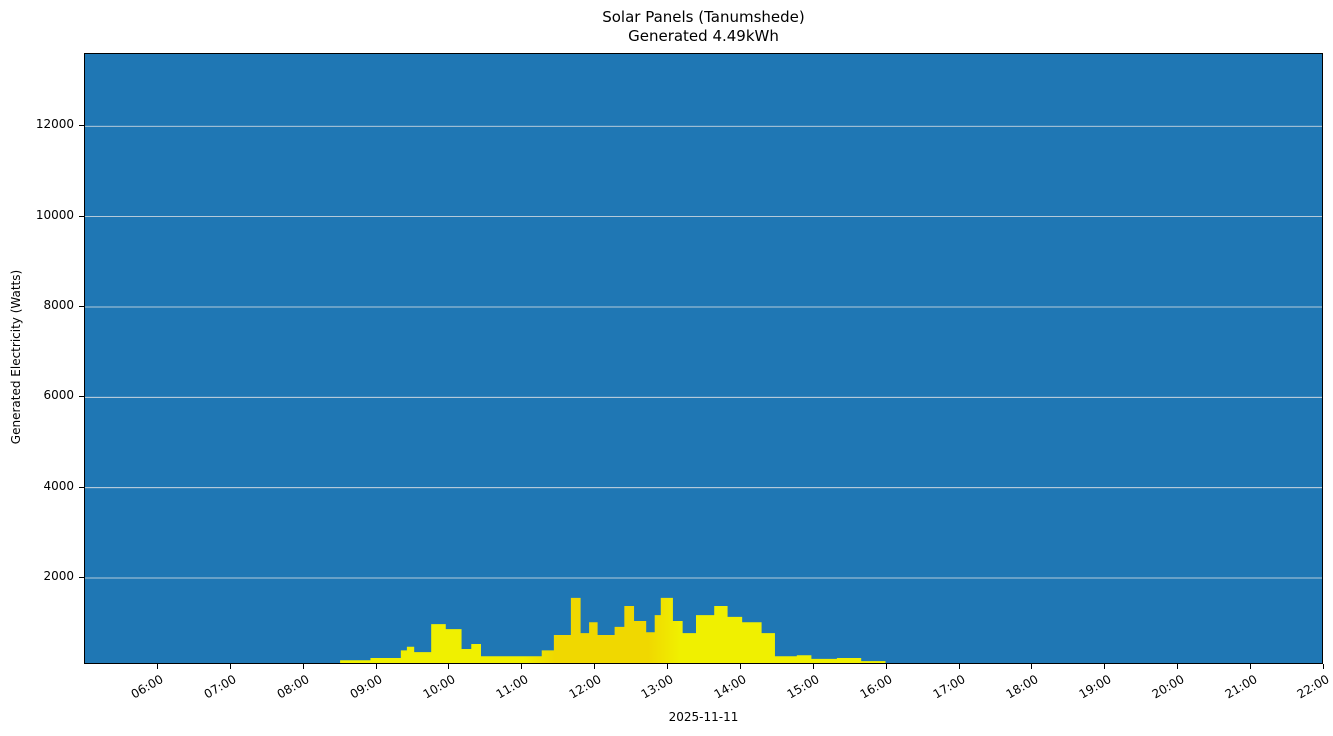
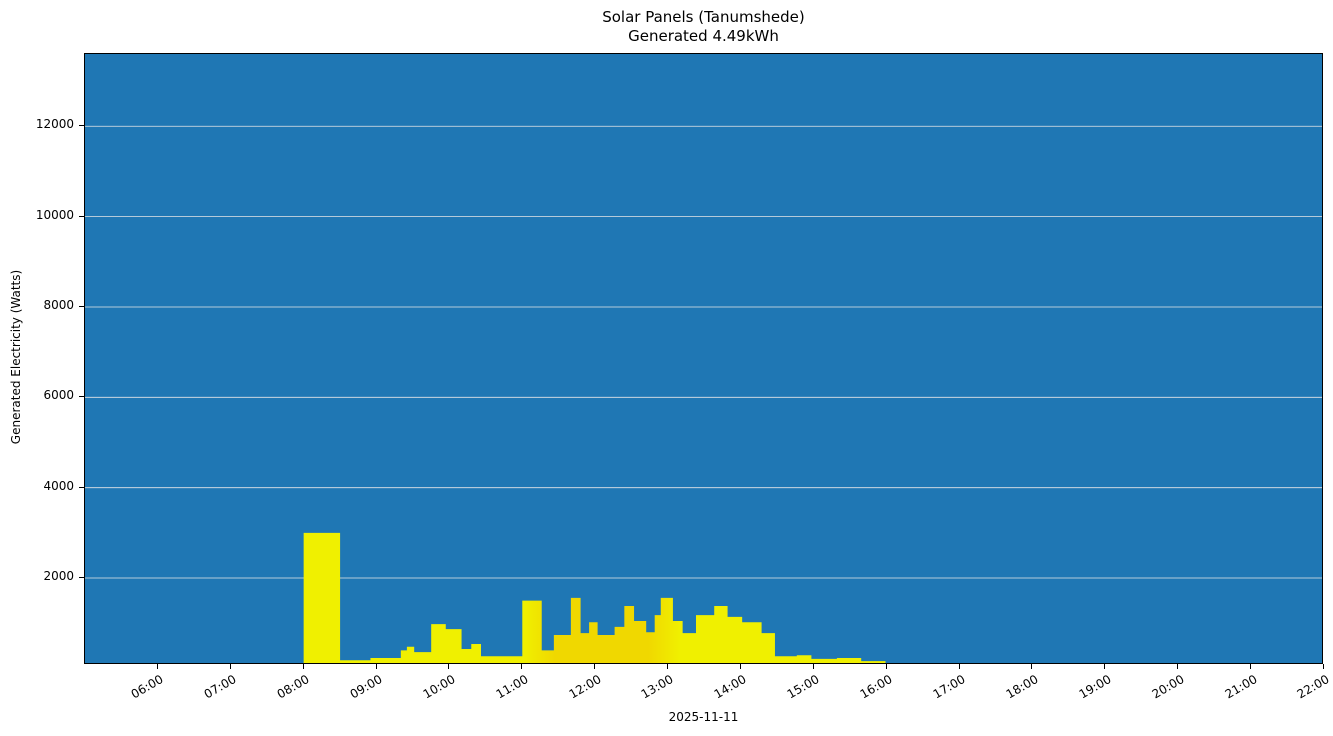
08:00: 100 -> 3000
11:00: 300 -> 1500
